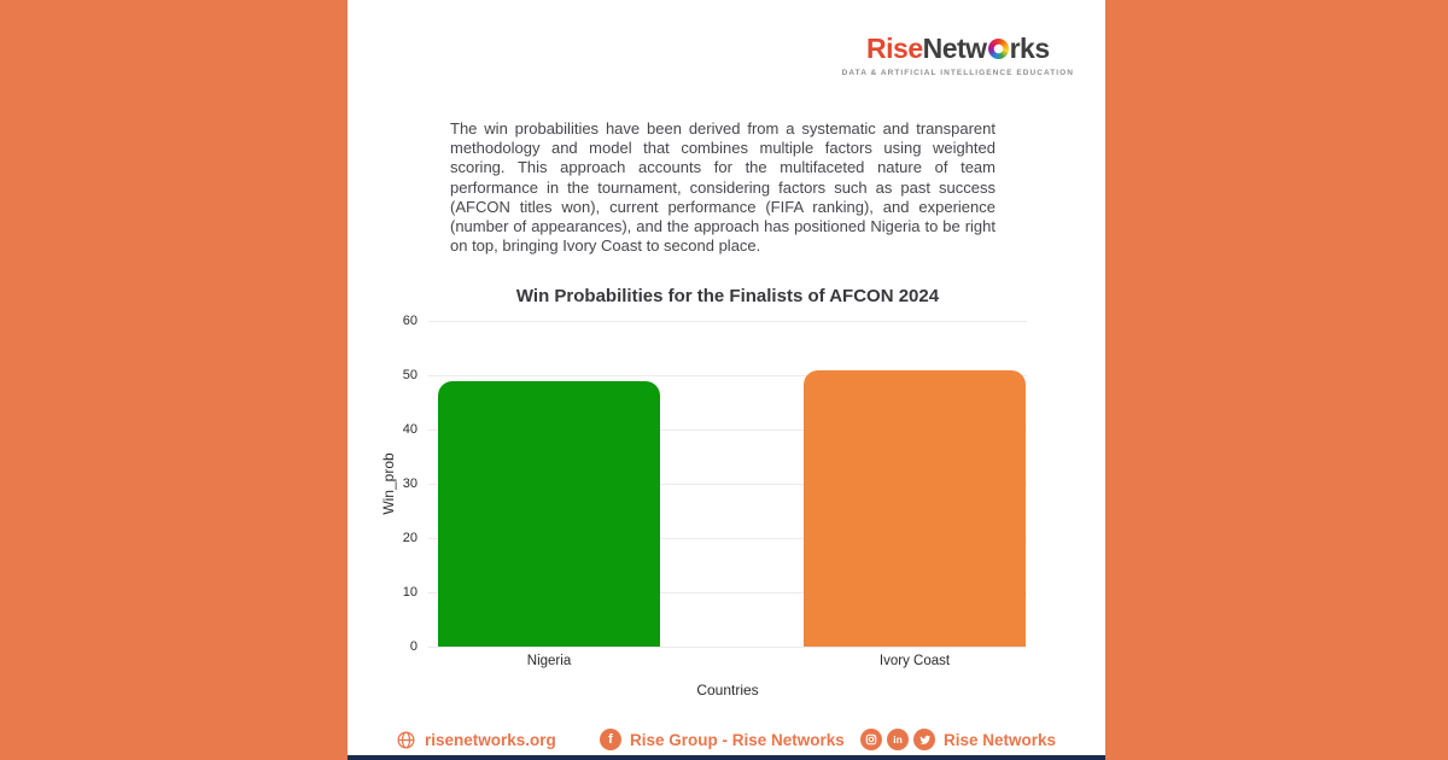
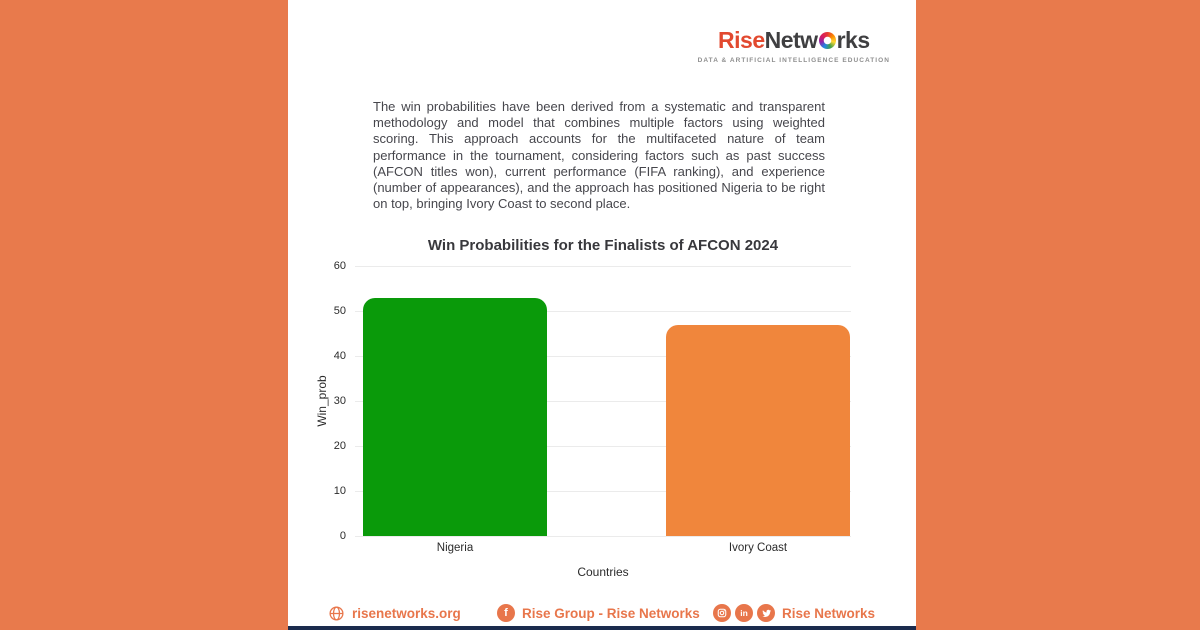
Nigeria: 49 -> 53
Ivory Coast: 51 -> 47
